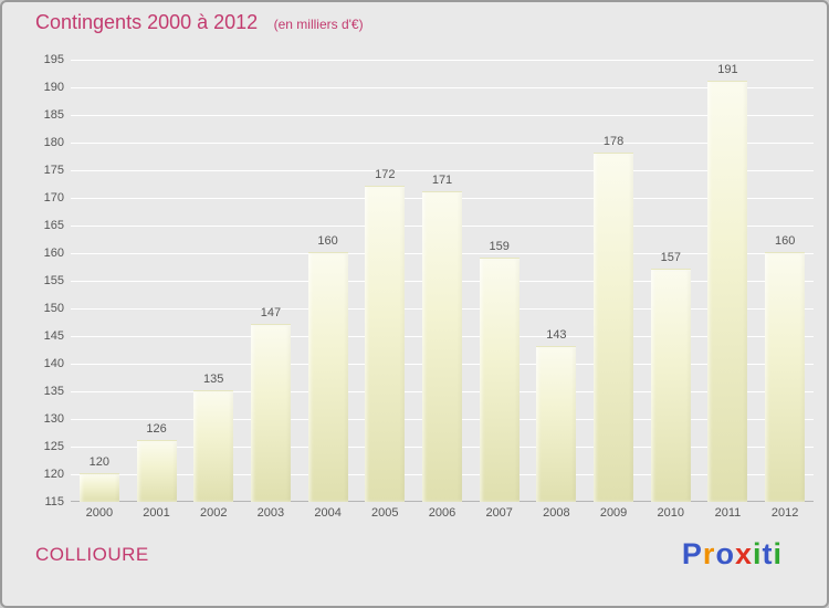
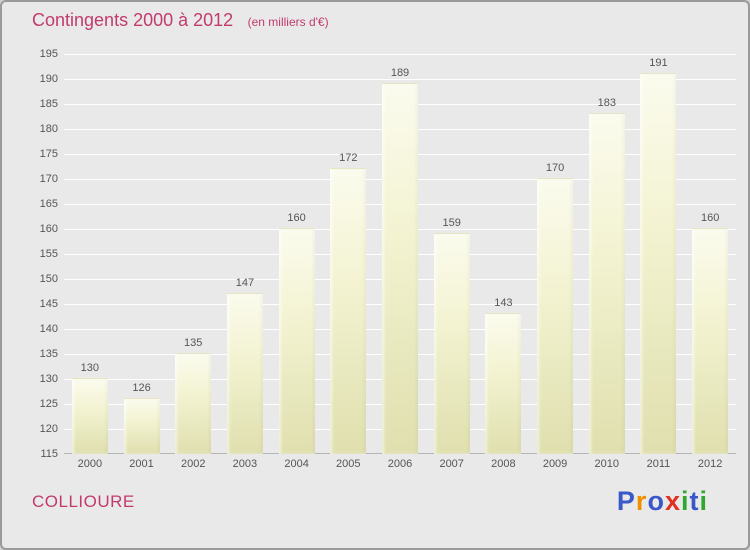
2000: 120 -> 130
2006: 171 -> 189
2009: 178 -> 170
2010: 157 -> 183
